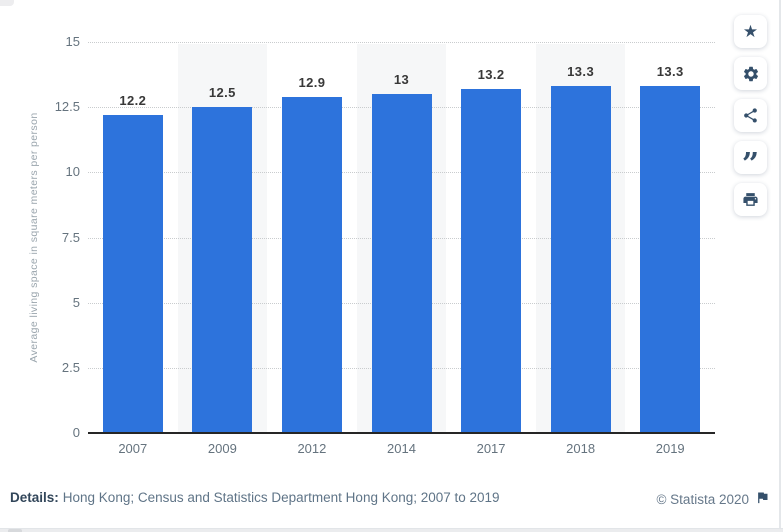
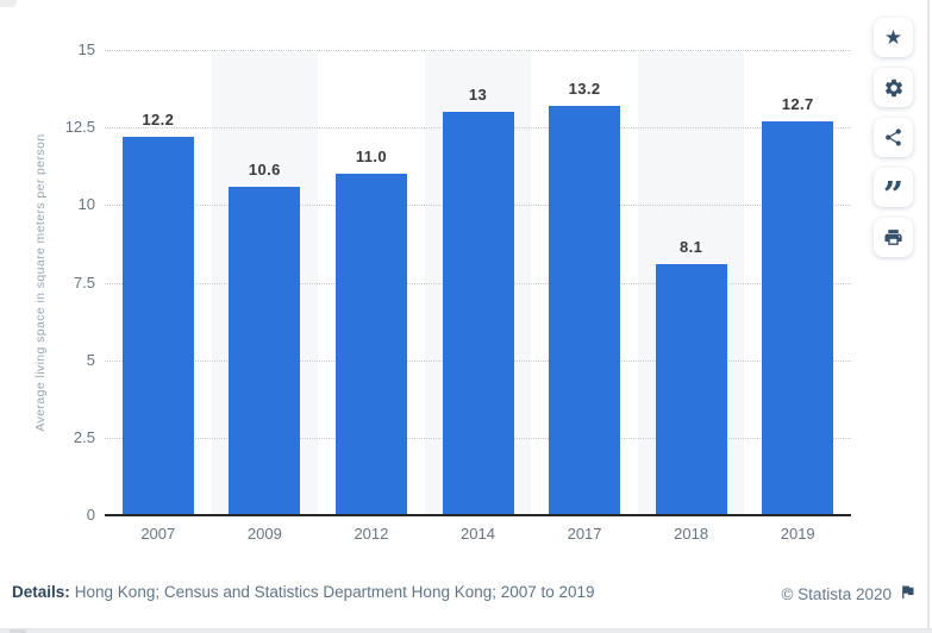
2009: 12.5 -> 10.6
2012: 12.9 -> 11.0
2018: 13.3 -> 8.1
2019: 13.3 -> 12.7
